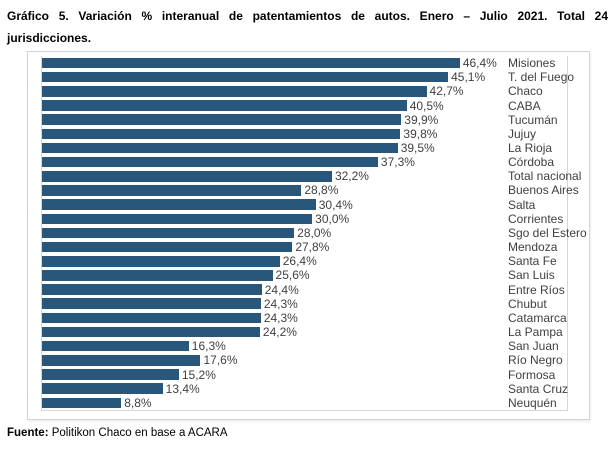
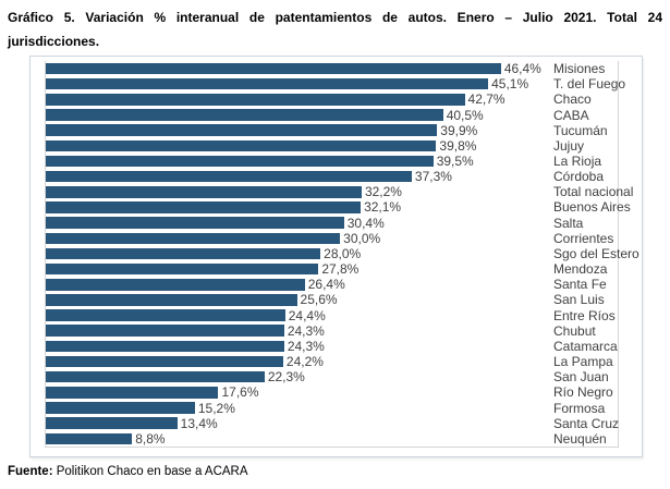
Buenos Aires: 28,8% -> 32,1%
San Juan: 16,3% -> 22,3%
